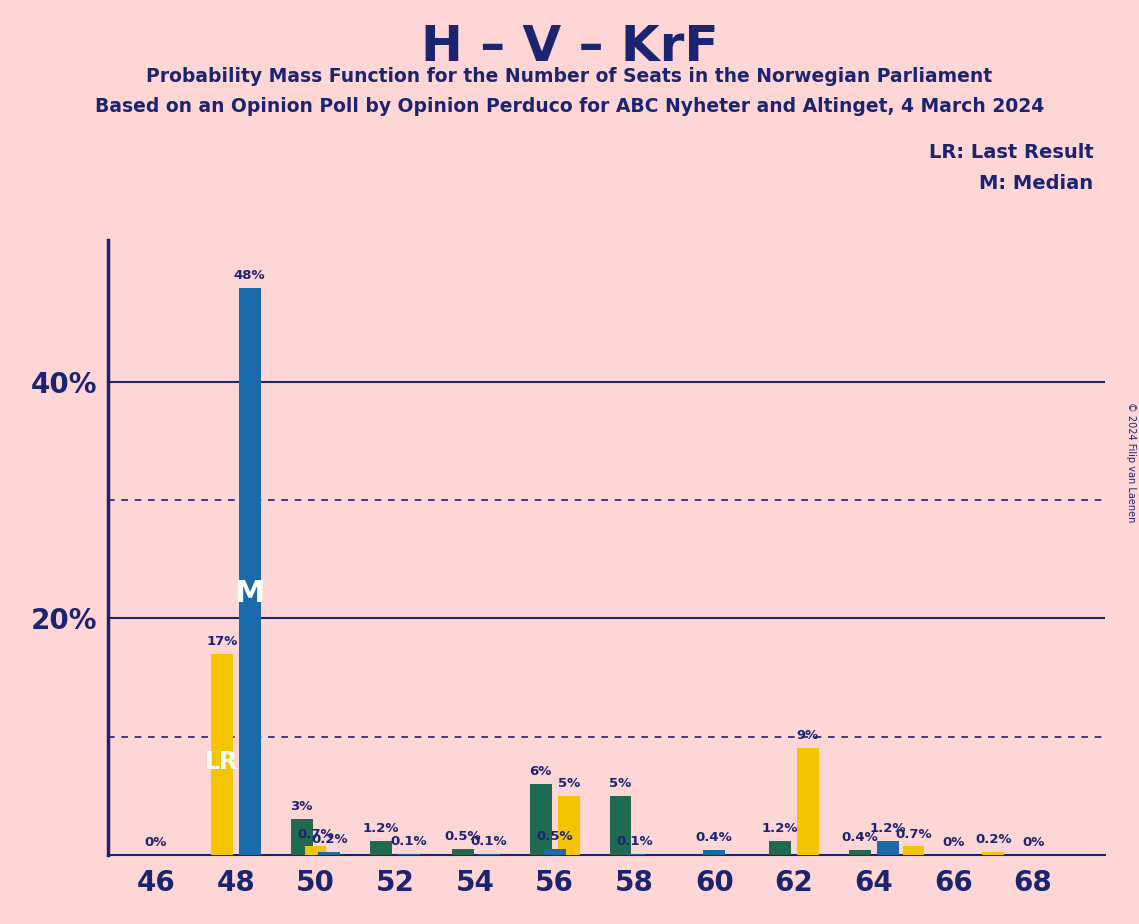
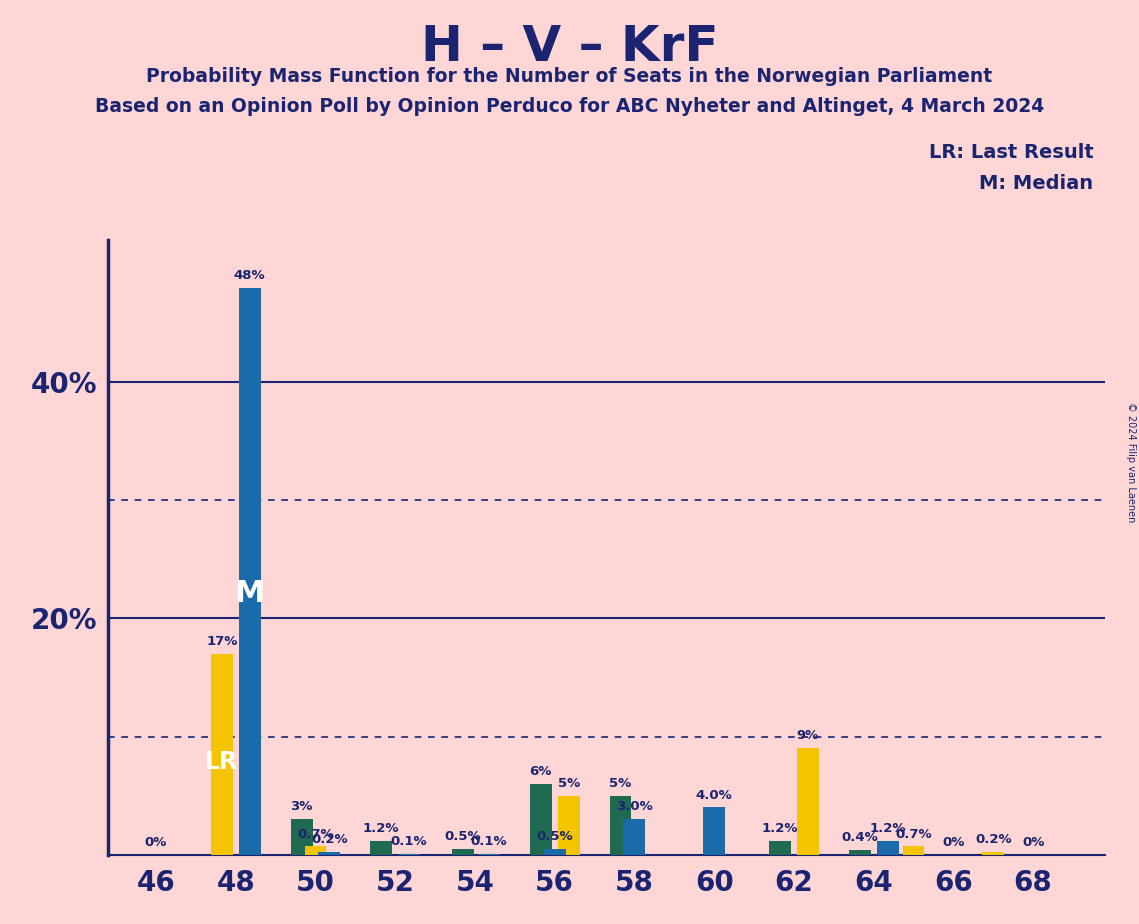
58: 0.1% -> 3.0%
60: 0.4% -> 4.0%
